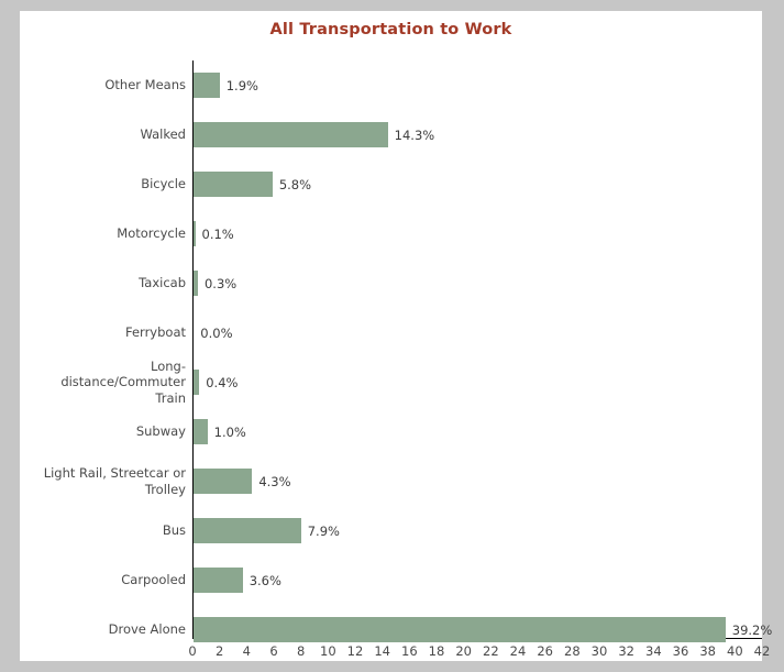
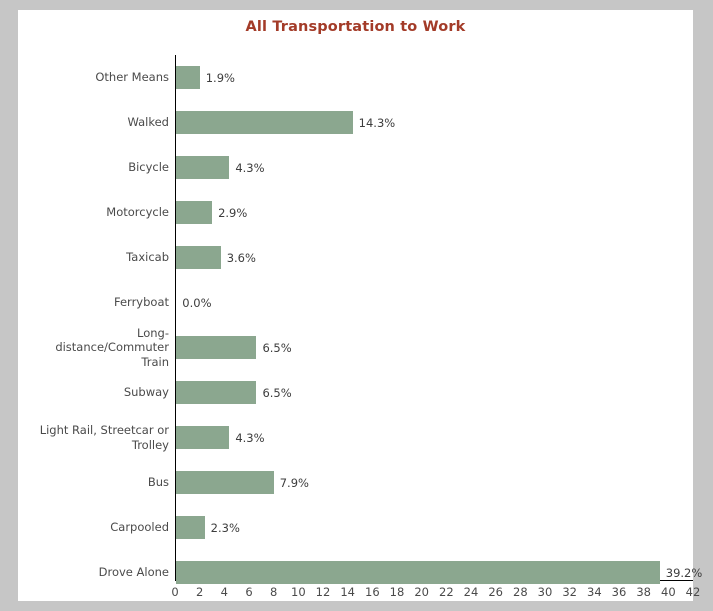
Bicycle: 5.8% -> 4.3%
Motorcycle: 0.1% -> 2.9%
Taxicab: 0.3% -> 3.6%
Long-distance/Commuter Train: 0.4% -> 6.5%
Subway: 1.0% -> 6.5%
Carpooled: 3.6% -> 2.3%
